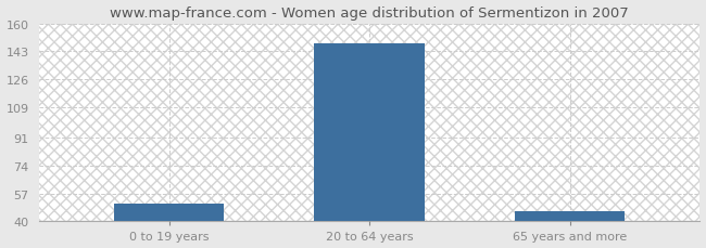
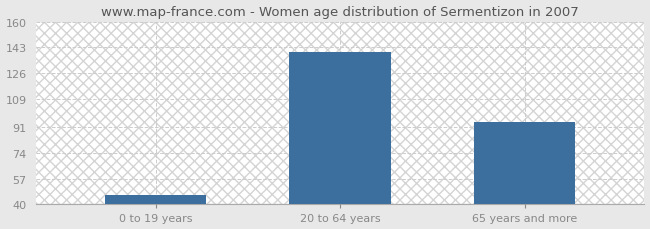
0 to 19 years: 51 -> 46
20 to 64 years: 148 -> 140
65 years and more: 46 -> 94
